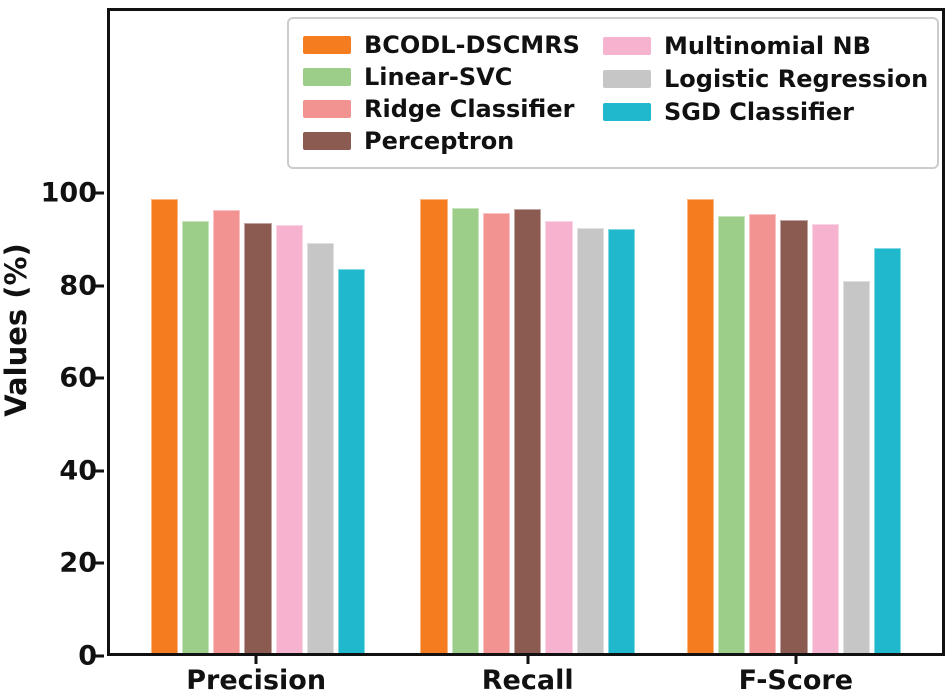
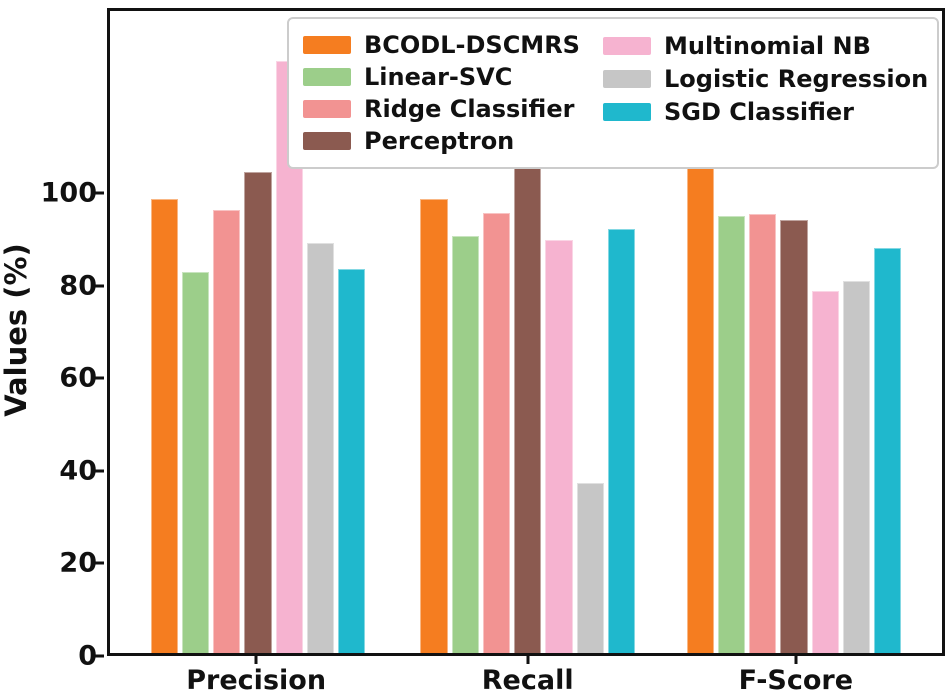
Linear-SVC/Precision: 94 -> 83
Perceptron/Precision: 94 -> 105
Multinomial NB/Precision: 93 -> 129
Linear-SVC/Recall: 97 -> 91
Perceptron/Recall: 97 -> 111
Multinomial NB/Recall: 94 -> 90
Logistic Regression/Recall: 93 -> 37
BCODL-DSCMRS/F-Score: 99 -> 108
Multinomial NB/F-Score: 94 -> 79
